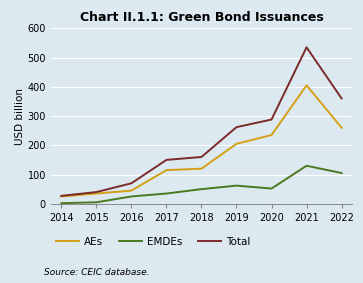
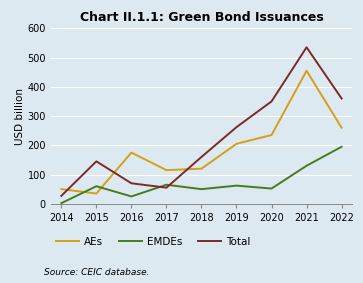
AEs/2014: 25 -> 50
EMDEs/2015: 5 -> 60
Total/2015: 40 -> 145
AEs/2016: 45 -> 175
EMDEs/2017: 35 -> 65
Total/2017: 150 -> 55
Total/2020: 288 -> 350
AEs/2021: 405 -> 455
EMDEs/2022: 105 -> 195
